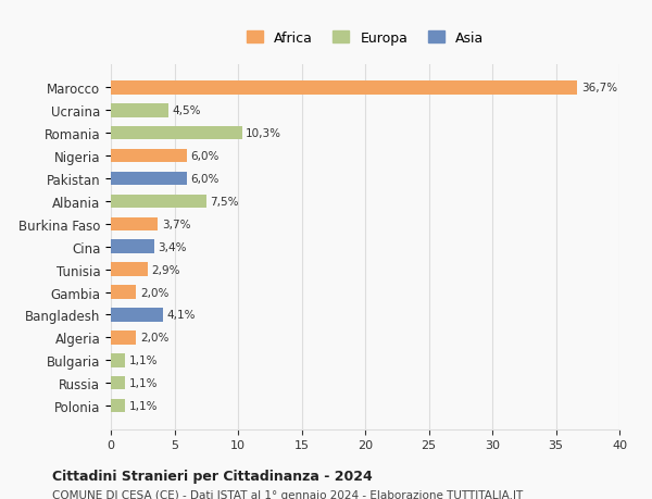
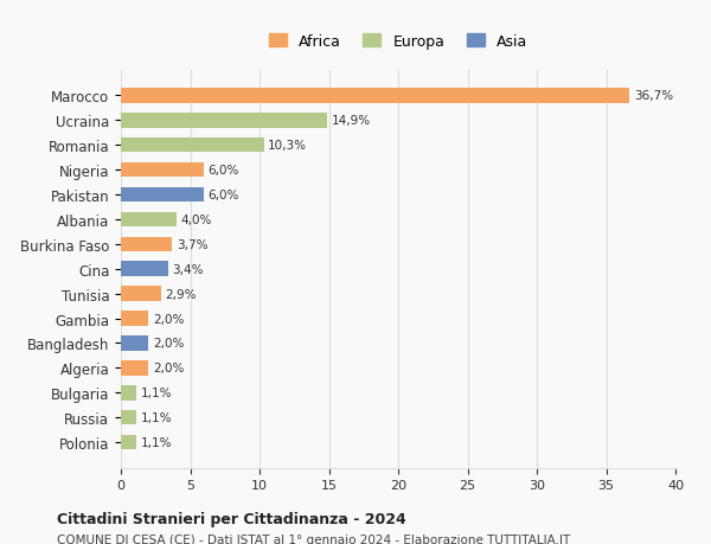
Ucraina: 4,5% -> 14,9%
Albania: 7,5% -> 4,0%
Bangladesh: 4,1% -> 2,0%
